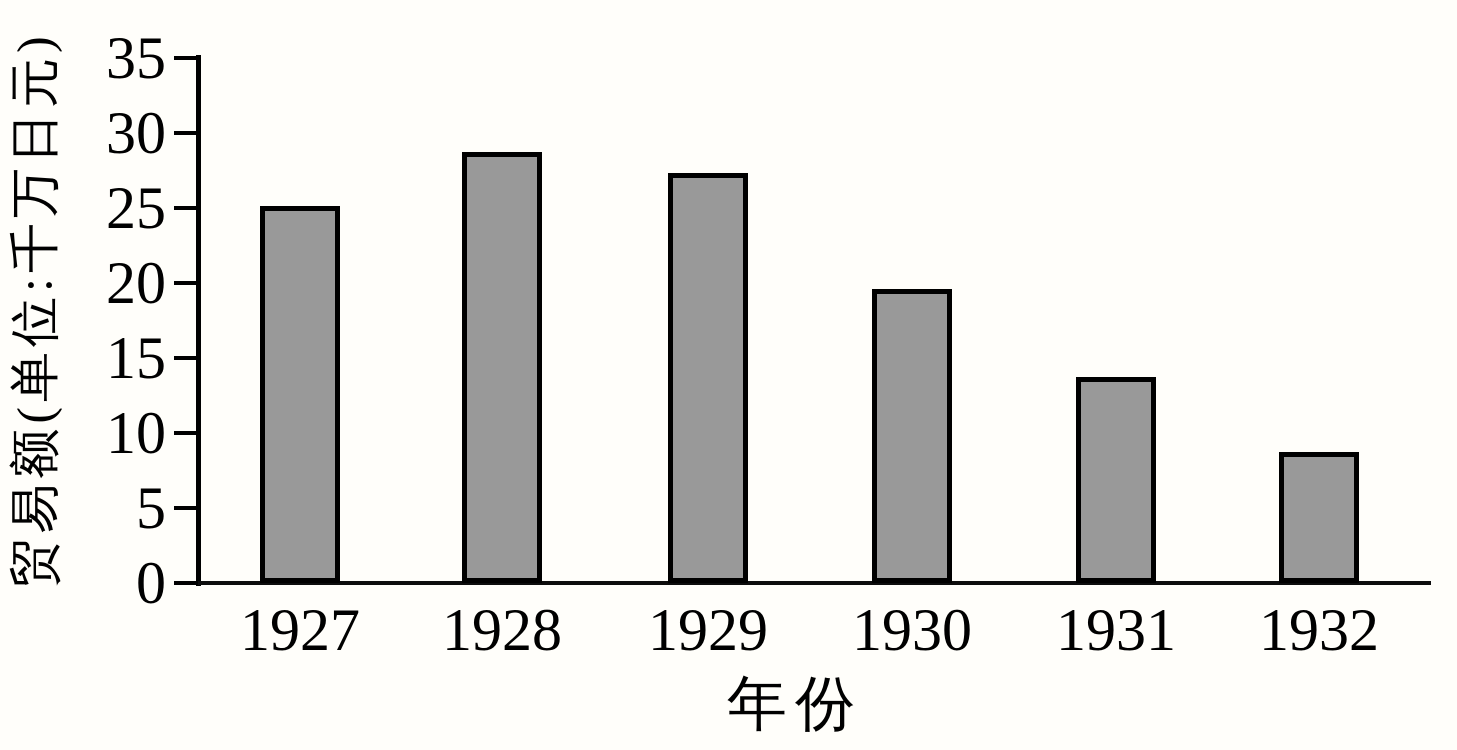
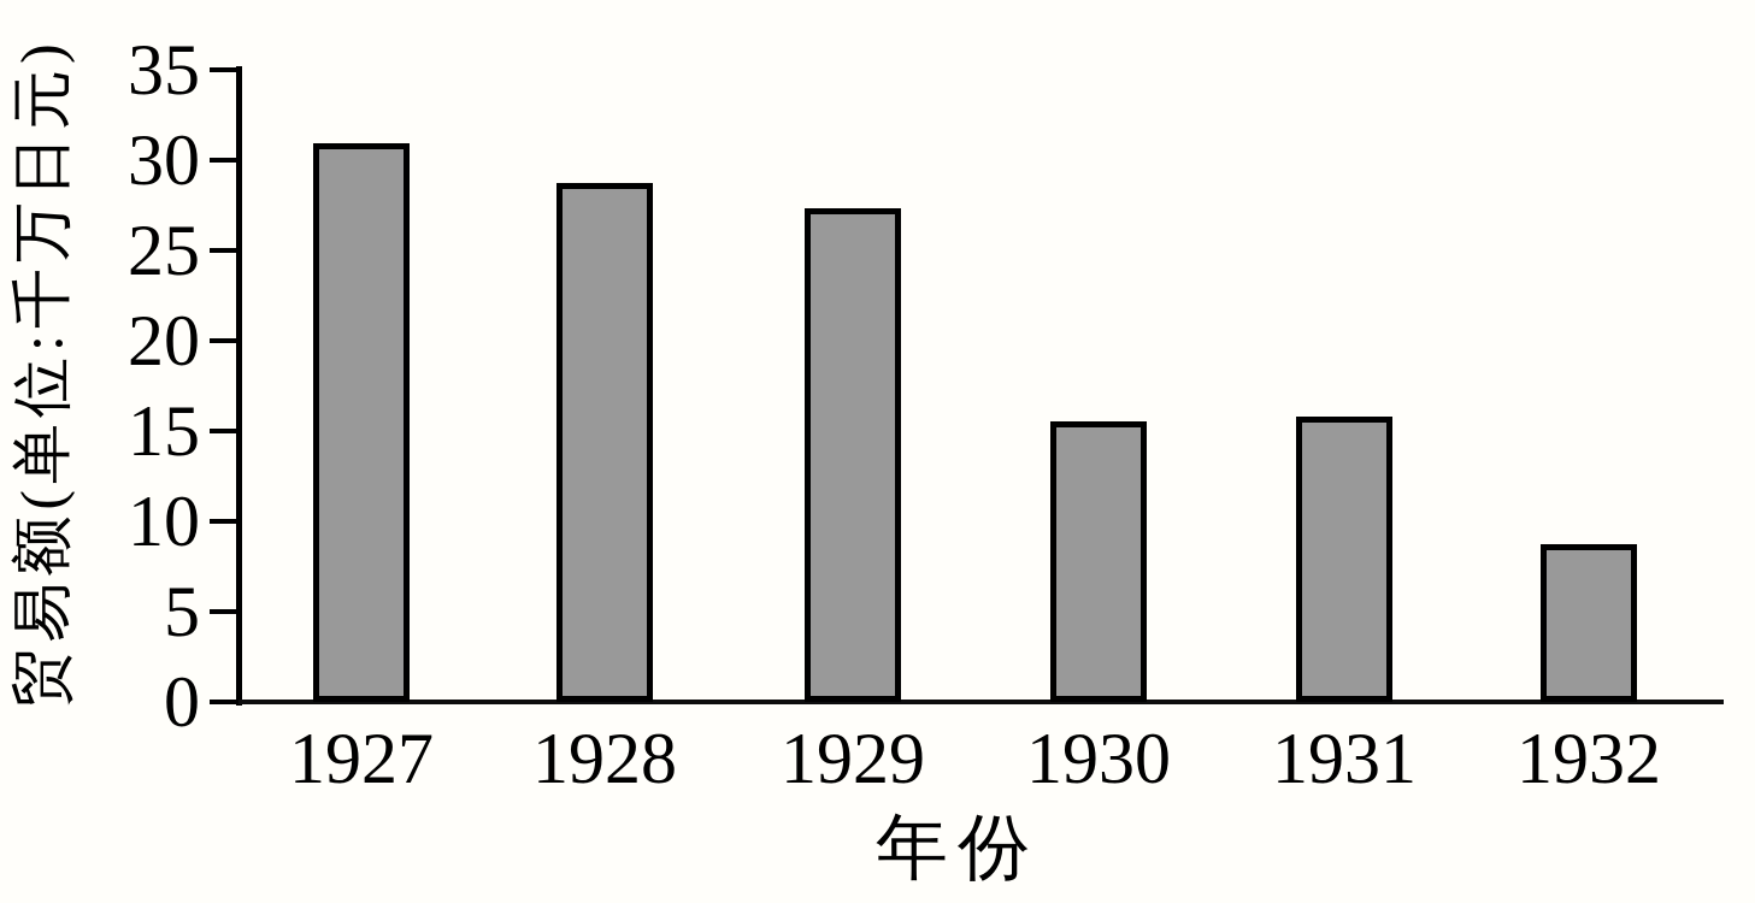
1927: 25.1 -> 30.9
1930: 19.6 -> 15.5
1931: 13.7 -> 15.8
